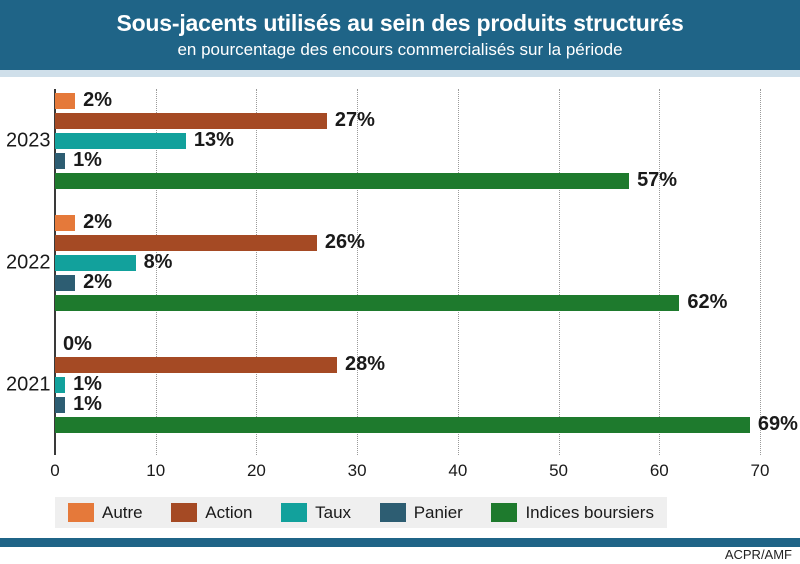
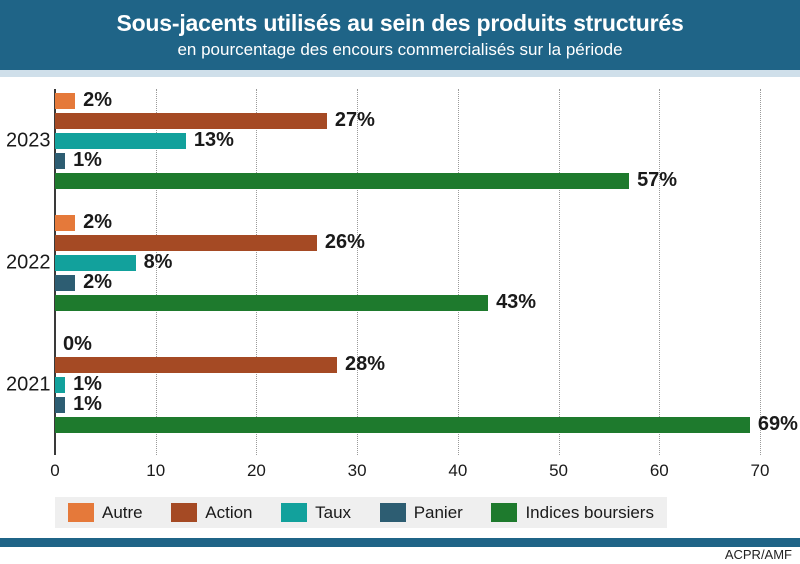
Indices boursiers/2022: 62% -> 43%
